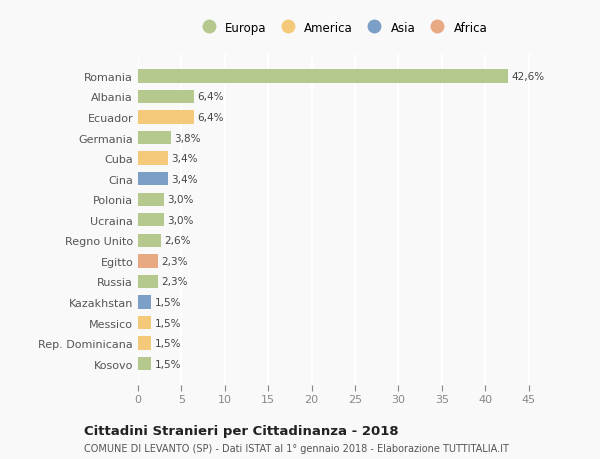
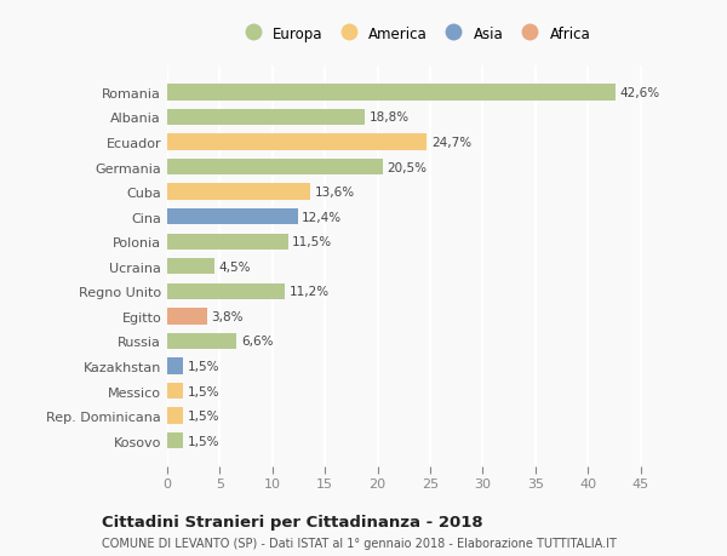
Albania: 6,4% -> 18,8%
Ecuador: 6,4% -> 24,7%
Germania: 3,8% -> 20,5%
Cuba: 3,4% -> 13,6%
Cina: 3,4% -> 12,4%
Polonia: 3,0% -> 11,5%
Ucraina: 3,0% -> 4,5%
Regno Unito: 2,6% -> 11,2%
Egitto: 2,3% -> 3,8%
Russia: 2,3% -> 6,6%
